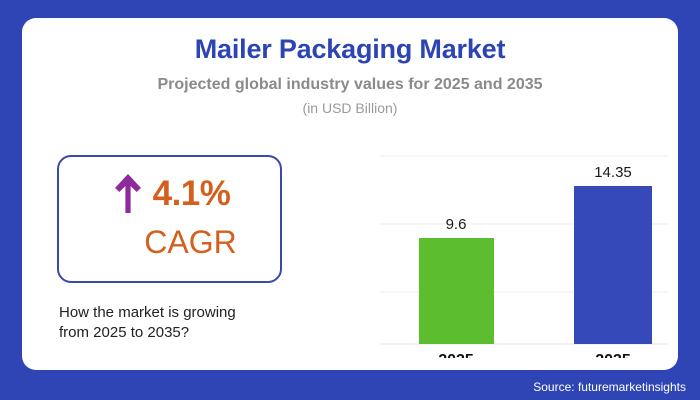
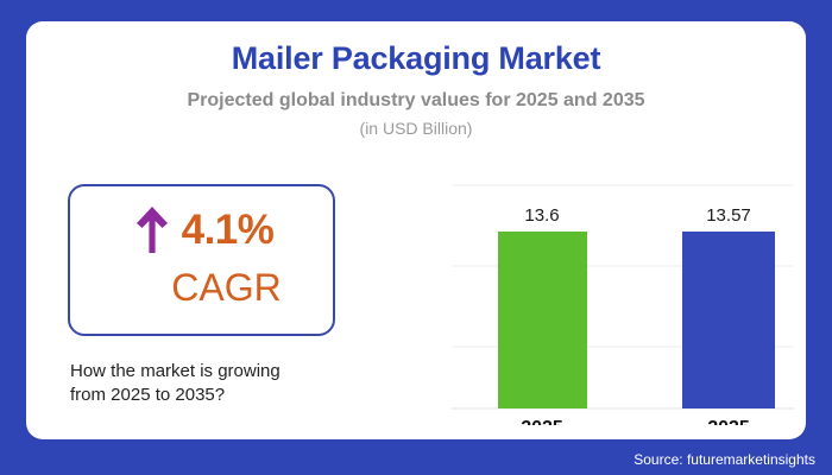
2025: 9.6 -> 13.6
2035: 14.35 -> 13.57
